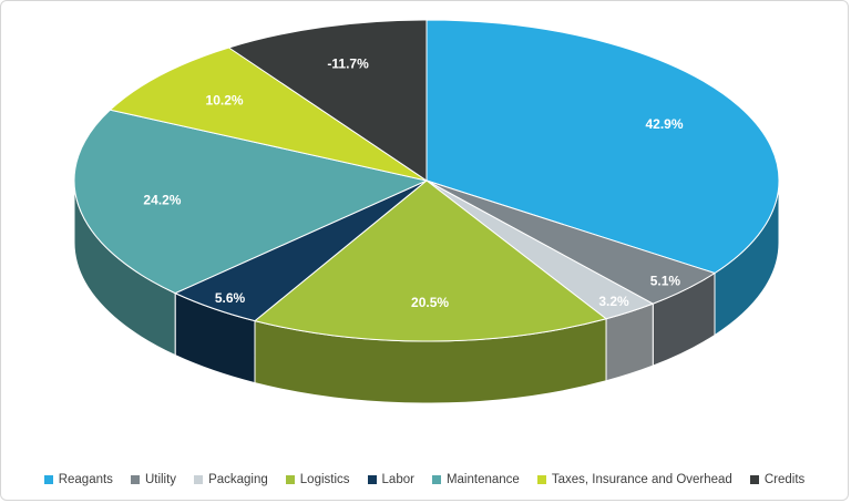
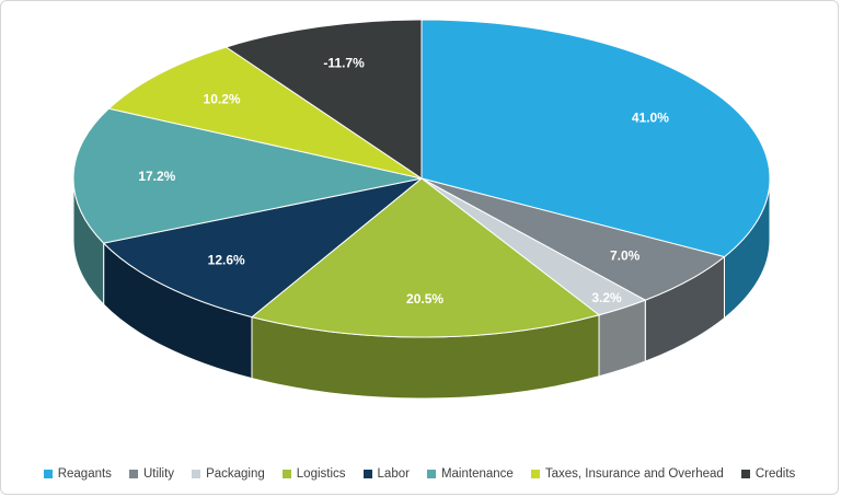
Reagants: 42.9% -> 41.0%
Utility: 5.1% -> 7.0%
Labor: 5.6% -> 12.6%
Maintenance: 24.2% -> 17.2%
